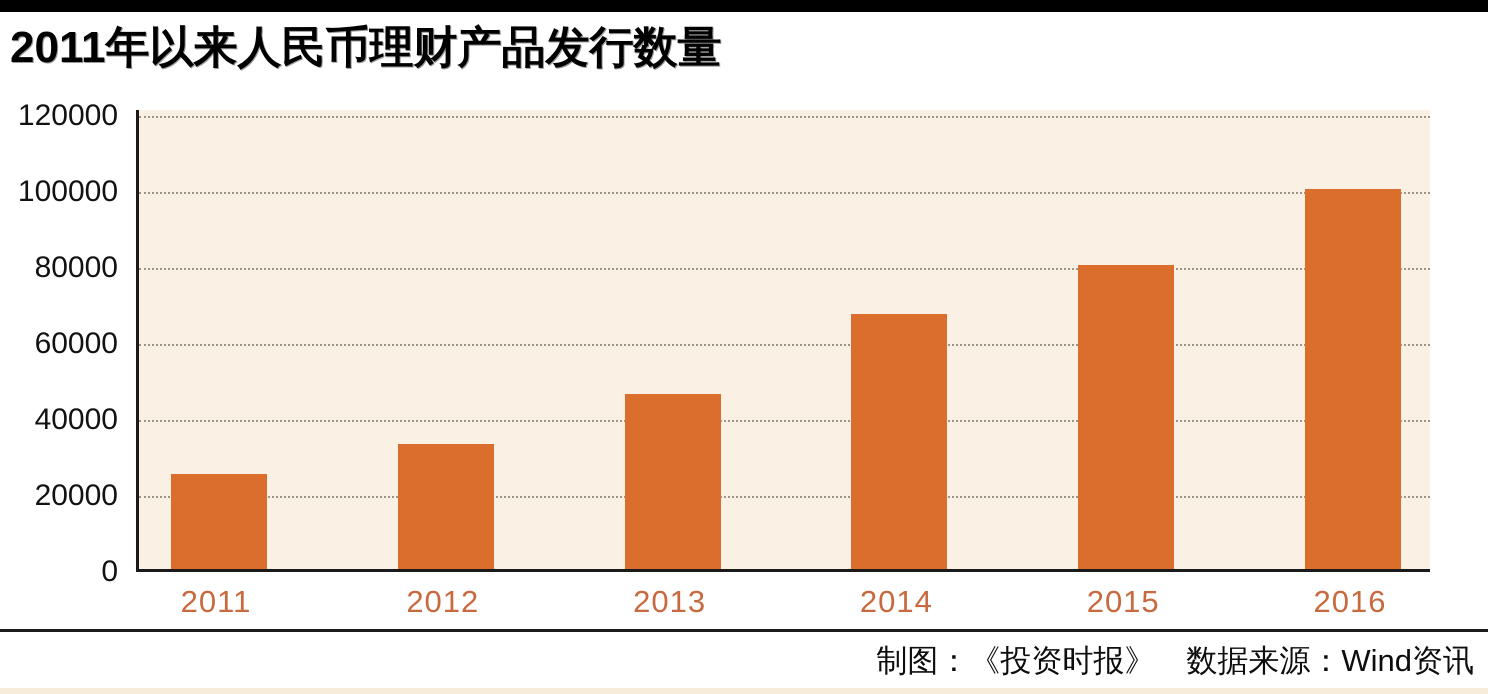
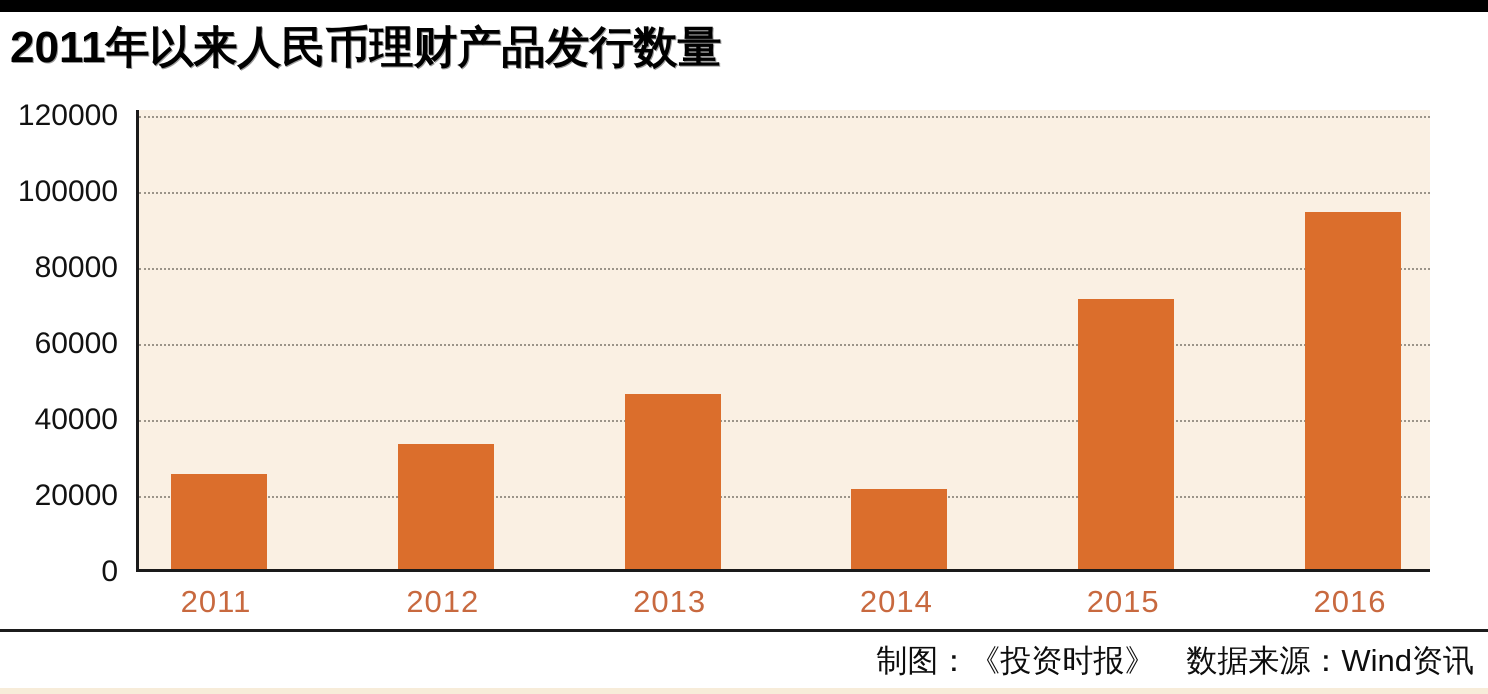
2014: 67000 -> 21000
2015: 80000 -> 71000
2016: 100000 -> 94000
